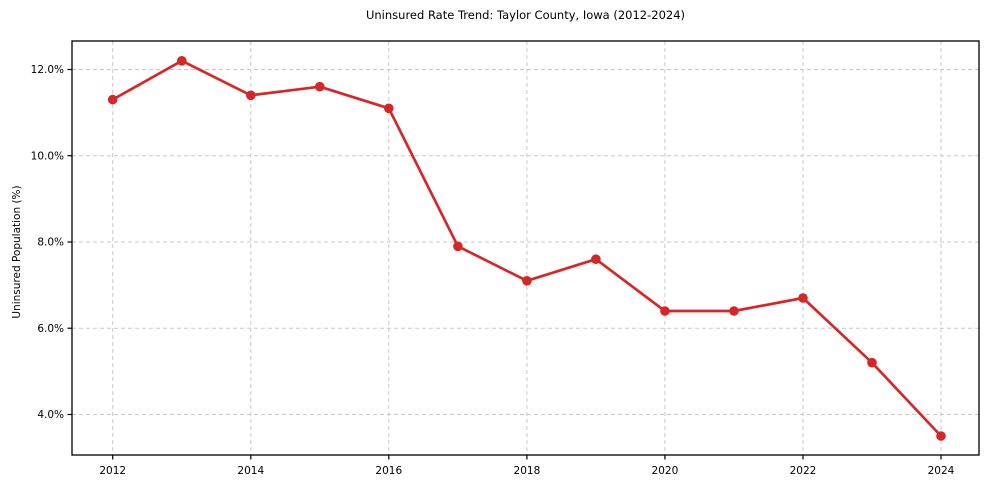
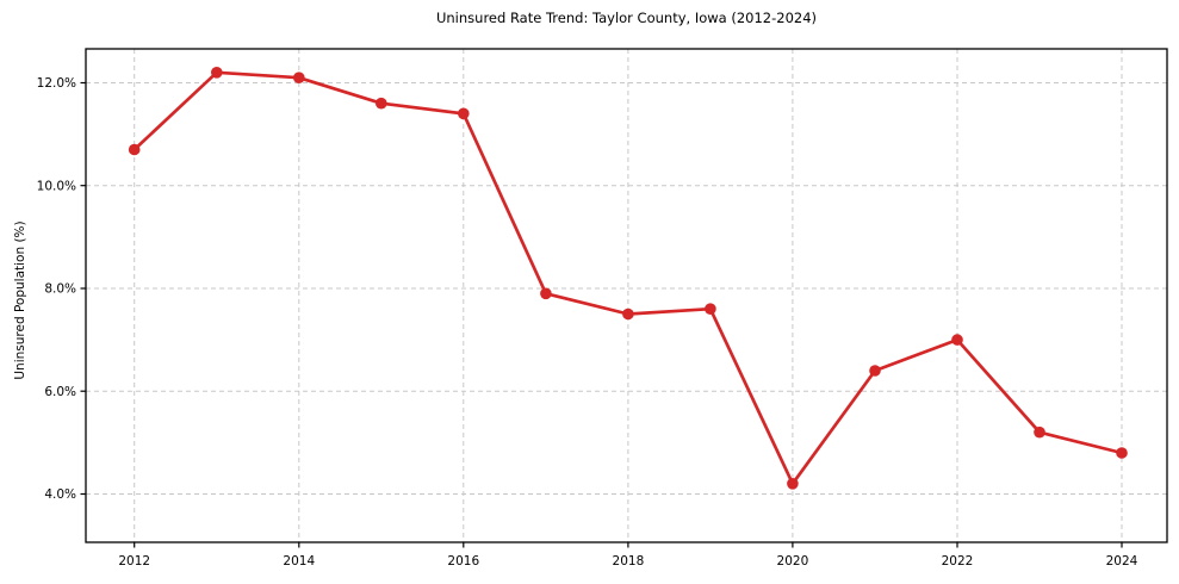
2012: 11.3% -> 10.7%
2014: 11.4% -> 12.1%
2016: 11.1% -> 11.4%
2018: 7.1% -> 7.5%
2020: 6.4% -> 4.2%
2022: 6.7% -> 7.0%
2024: 3.5% -> 4.8%
